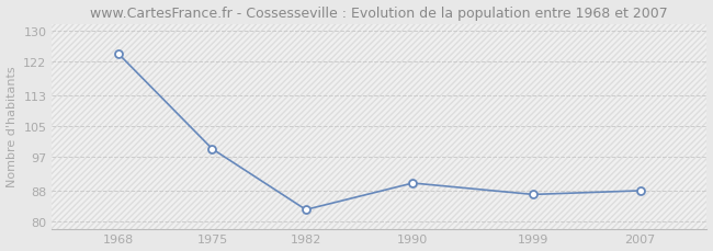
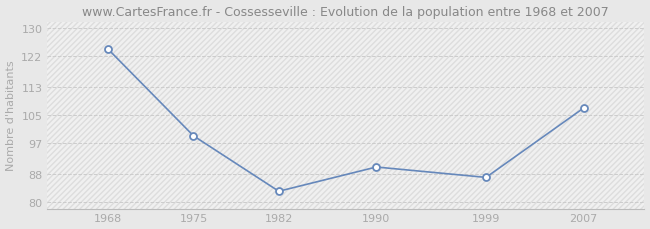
2007: 88 -> 107
